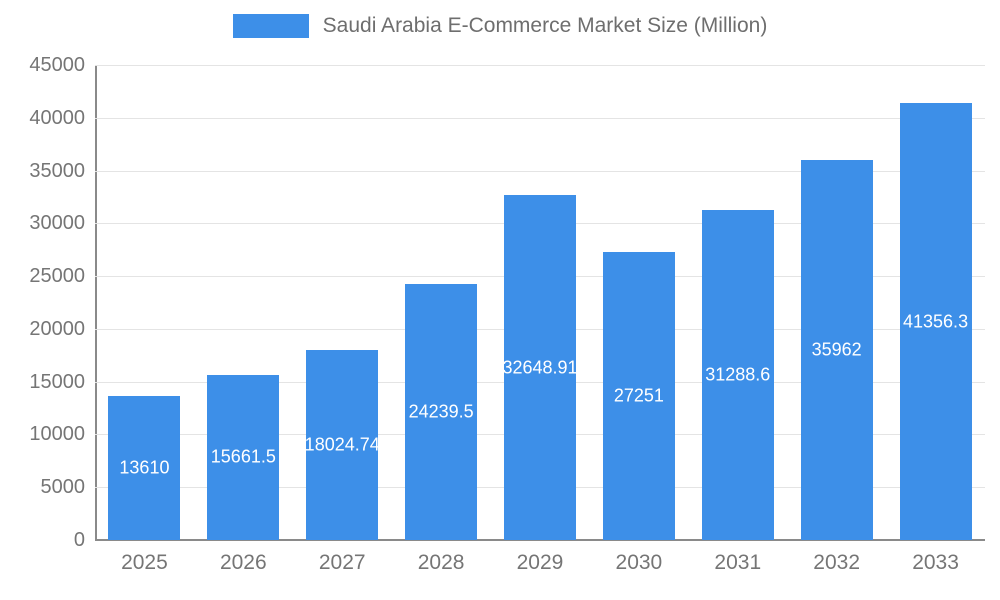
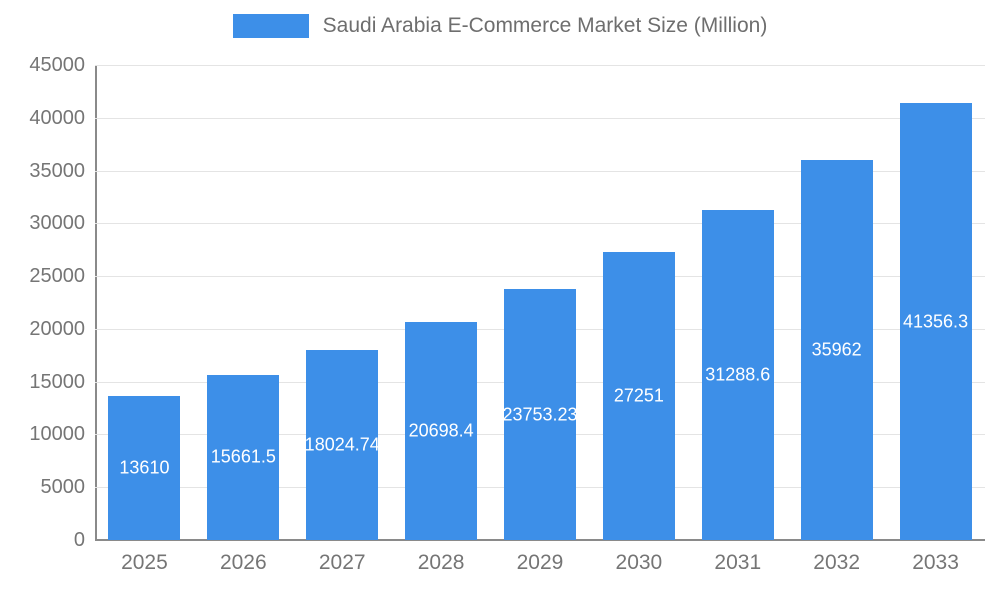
2028: 24239.5 -> 20698.4
2029: 32648.91 -> 23753.23
